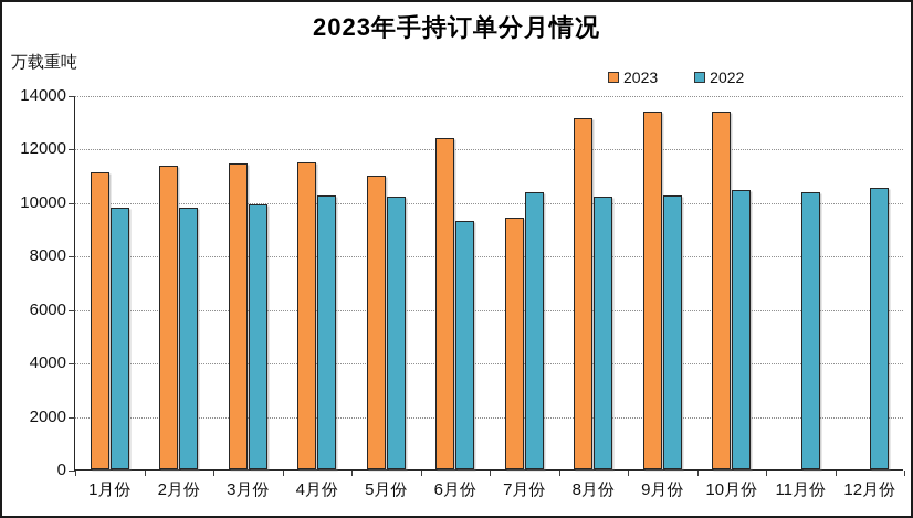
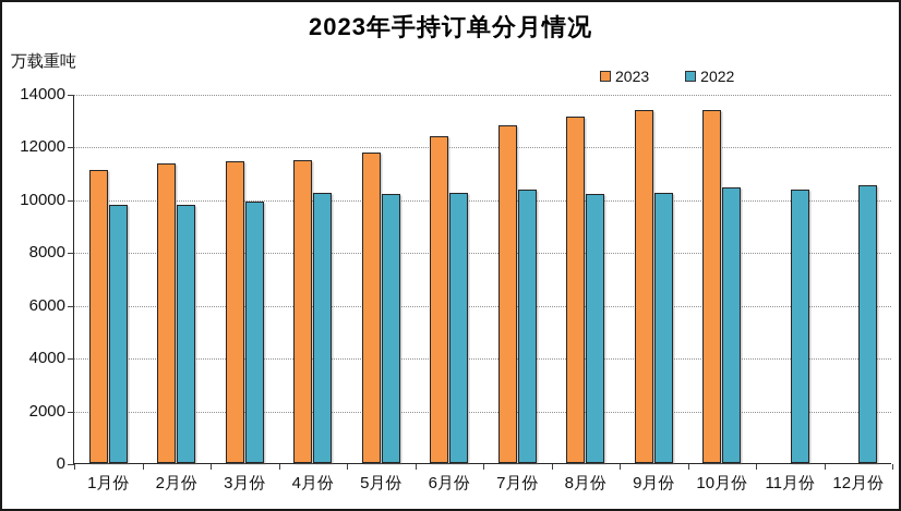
2023/5月份: 11000 -> 11800
2022/6月份: 9300 -> 10200
2023/7月份: 9400 -> 12800
